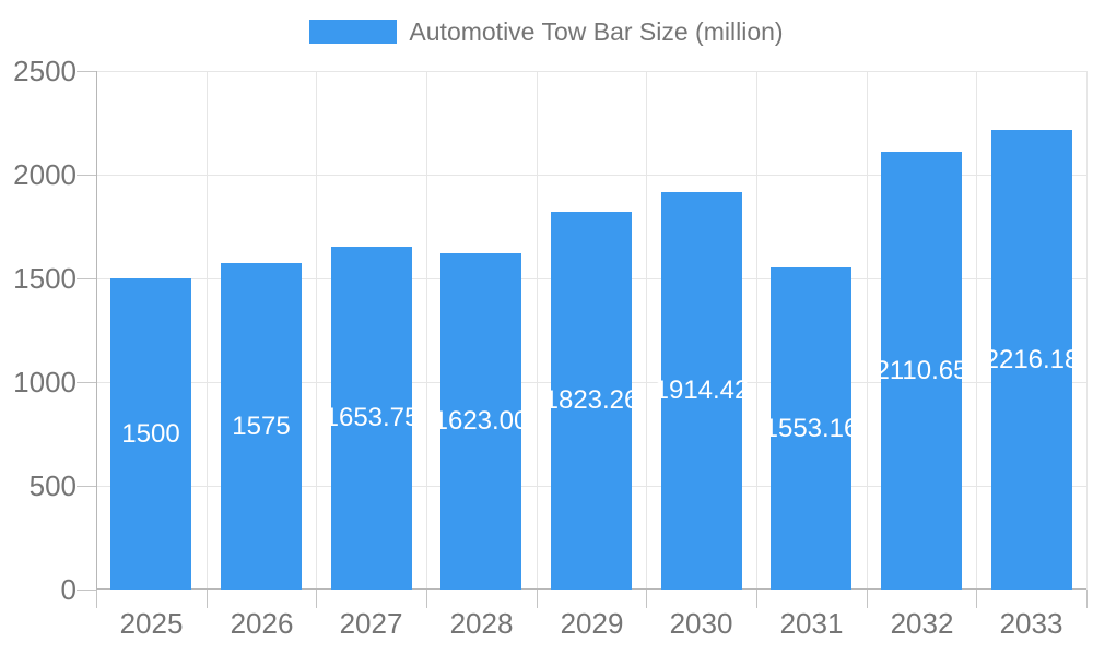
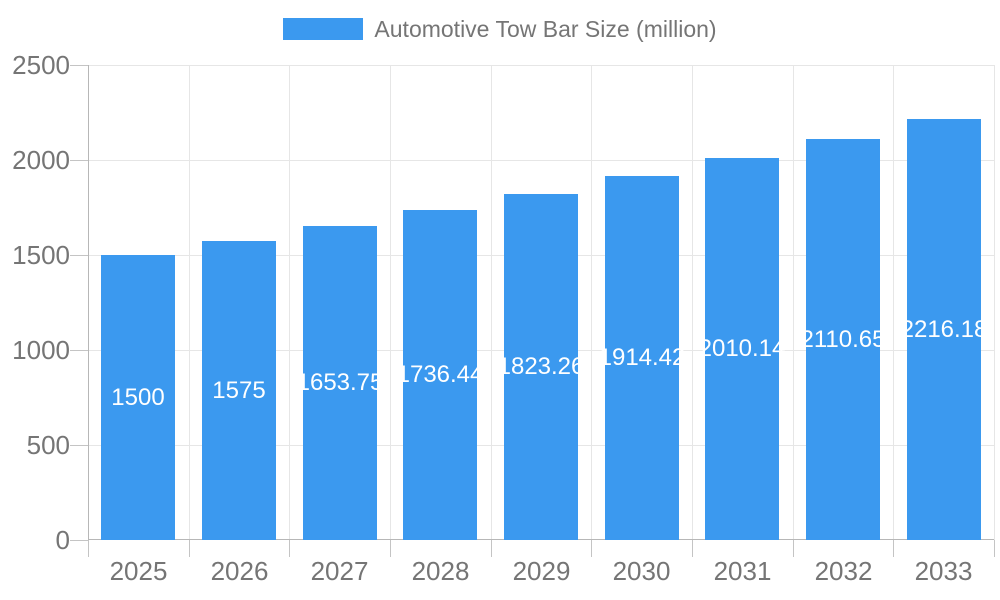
2028: 1623.00 -> 1736.44
2031: 1553.16 -> 2010.14
